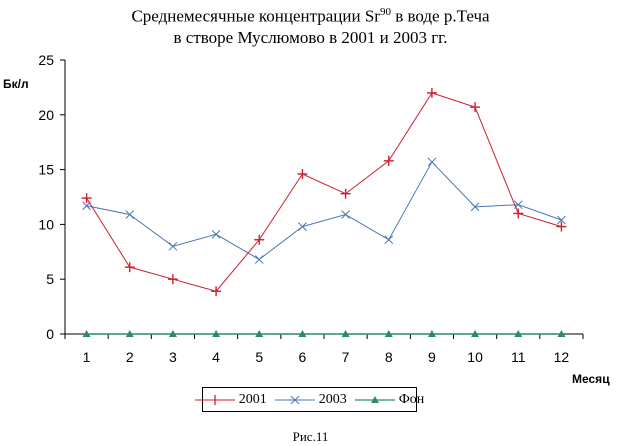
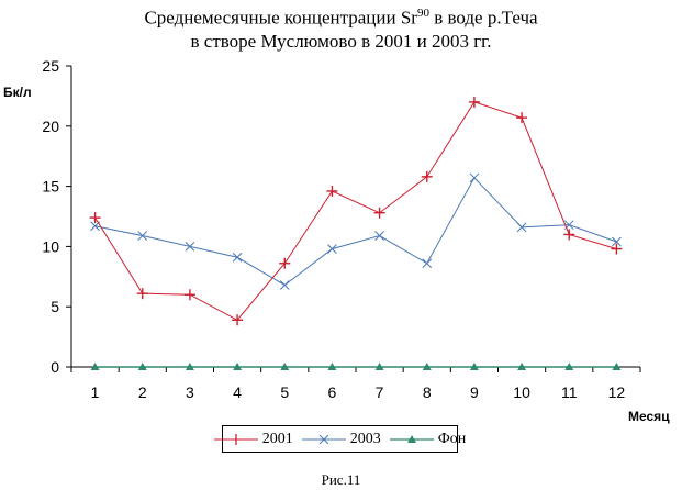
2001/3: 5.0 -> 6.0
2003/3: 8.0 -> 10.0
